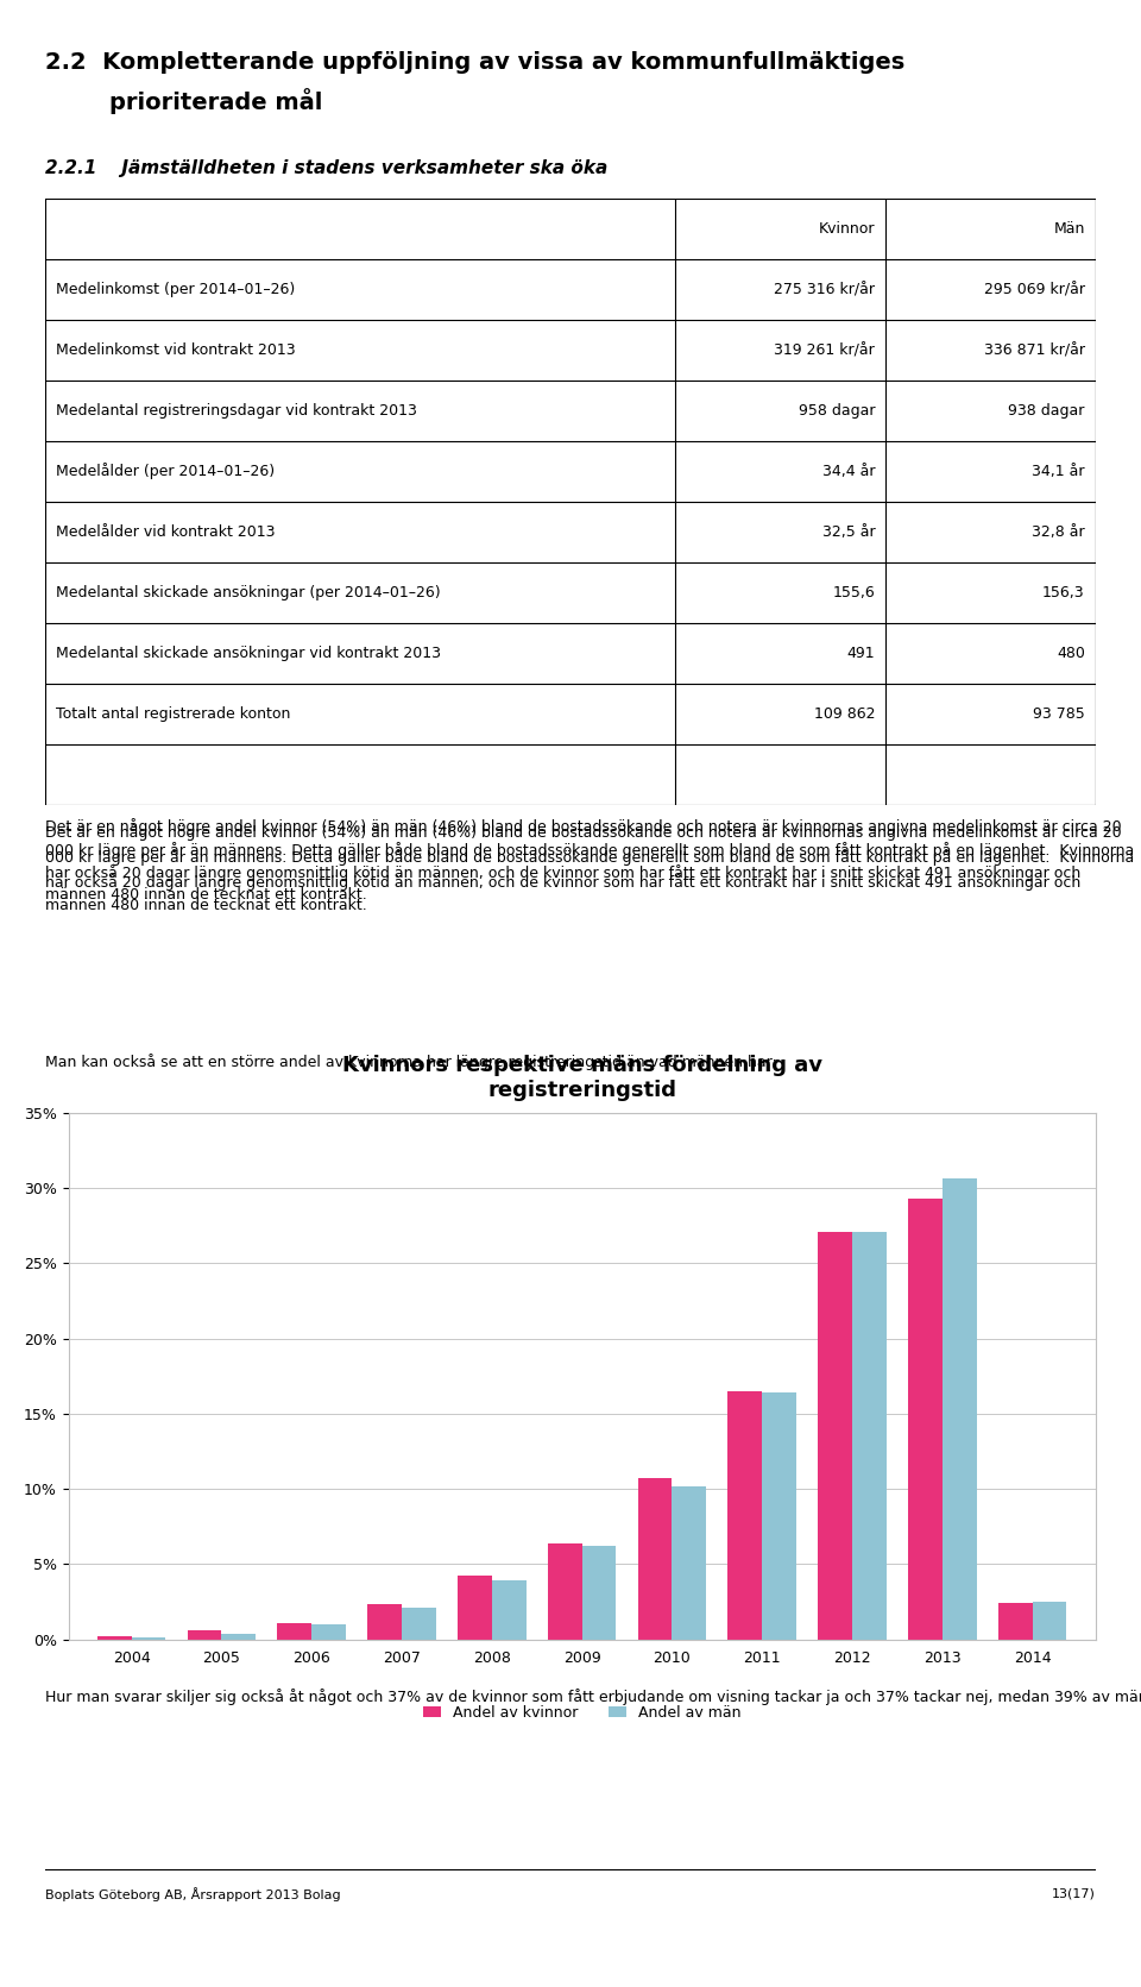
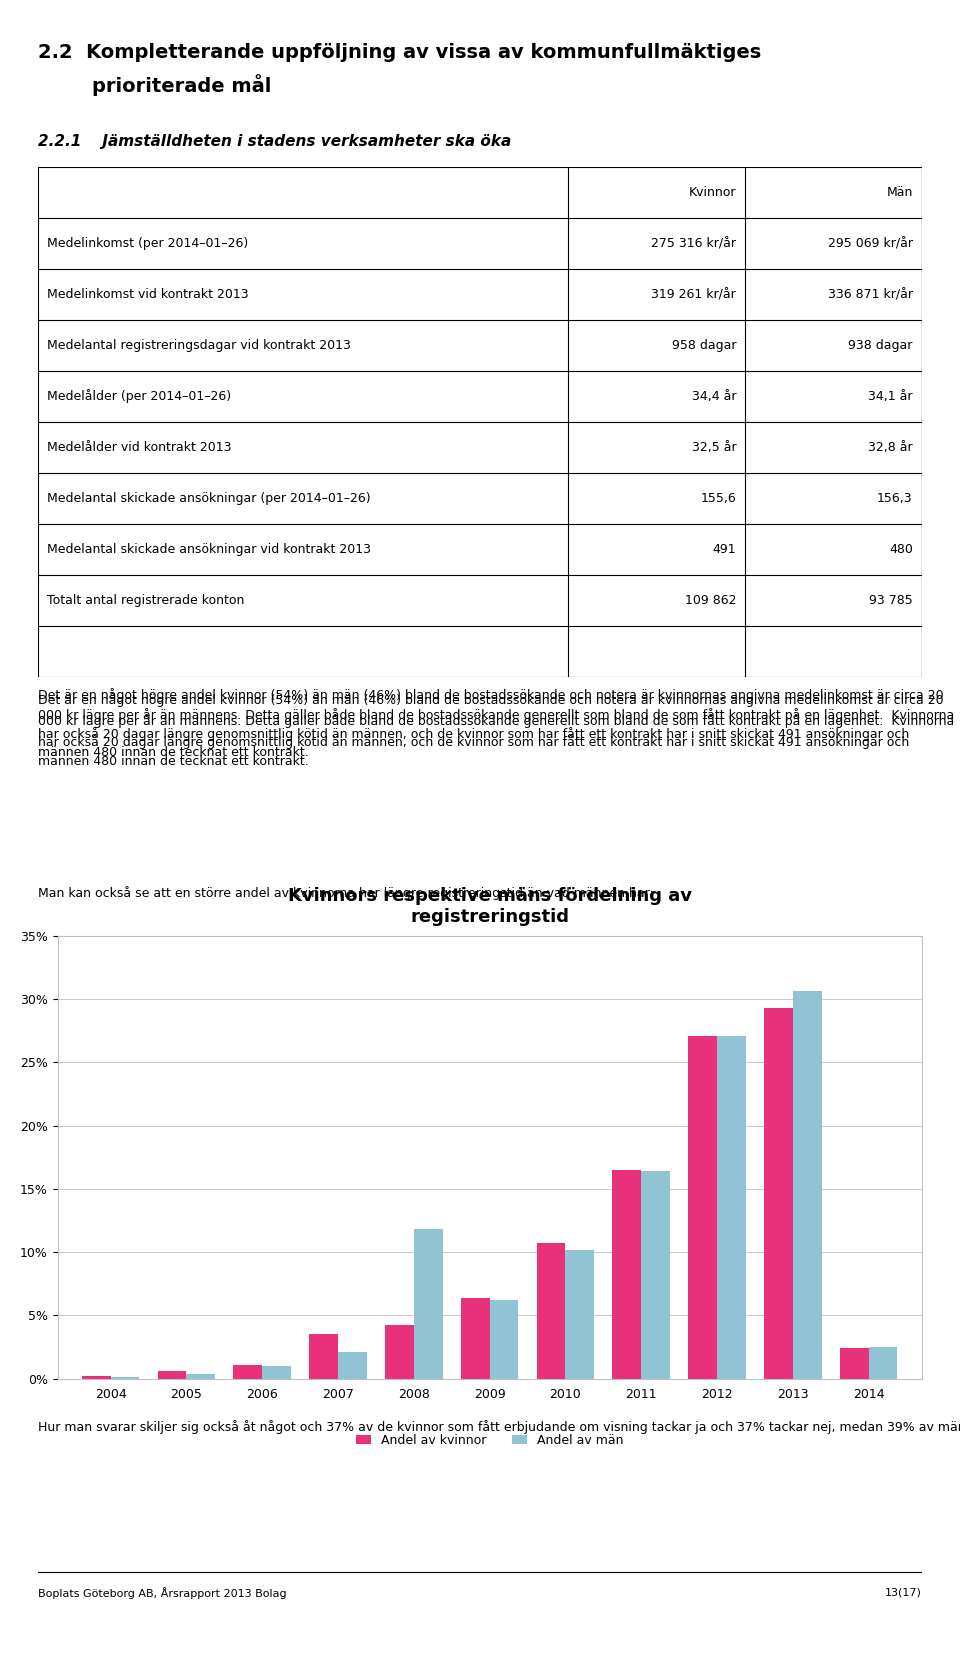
Andel av kvinnor/2007: 2.3% -> 3.5%
Andel av män/2008: 3.9% -> 11.8%
